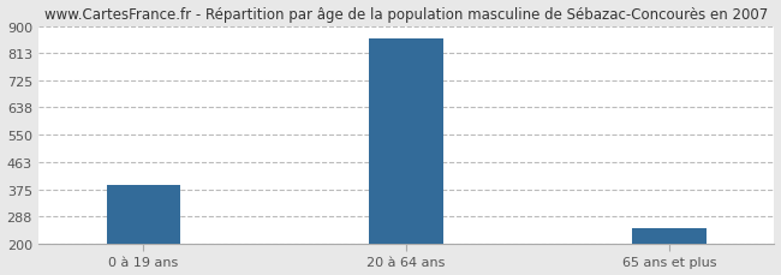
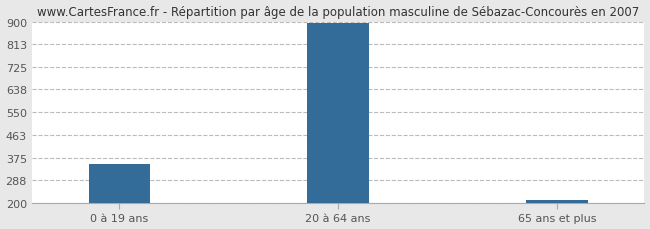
0 à 19 ans: 390 -> 350
20 à 64 ans: 860 -> 893
65 ans et plus: 250 -> 210
